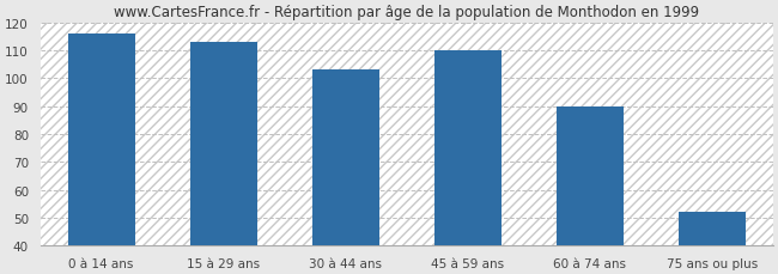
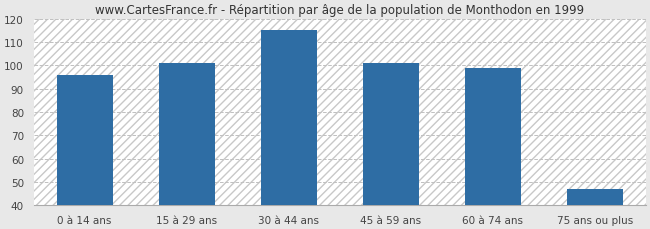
0 à 14 ans: 116 -> 96
15 à 29 ans: 113 -> 101
30 à 44 ans: 103 -> 115
45 à 59 ans: 110 -> 101
60 à 74 ans: 90 -> 99
75 ans ou plus: 52 -> 47
